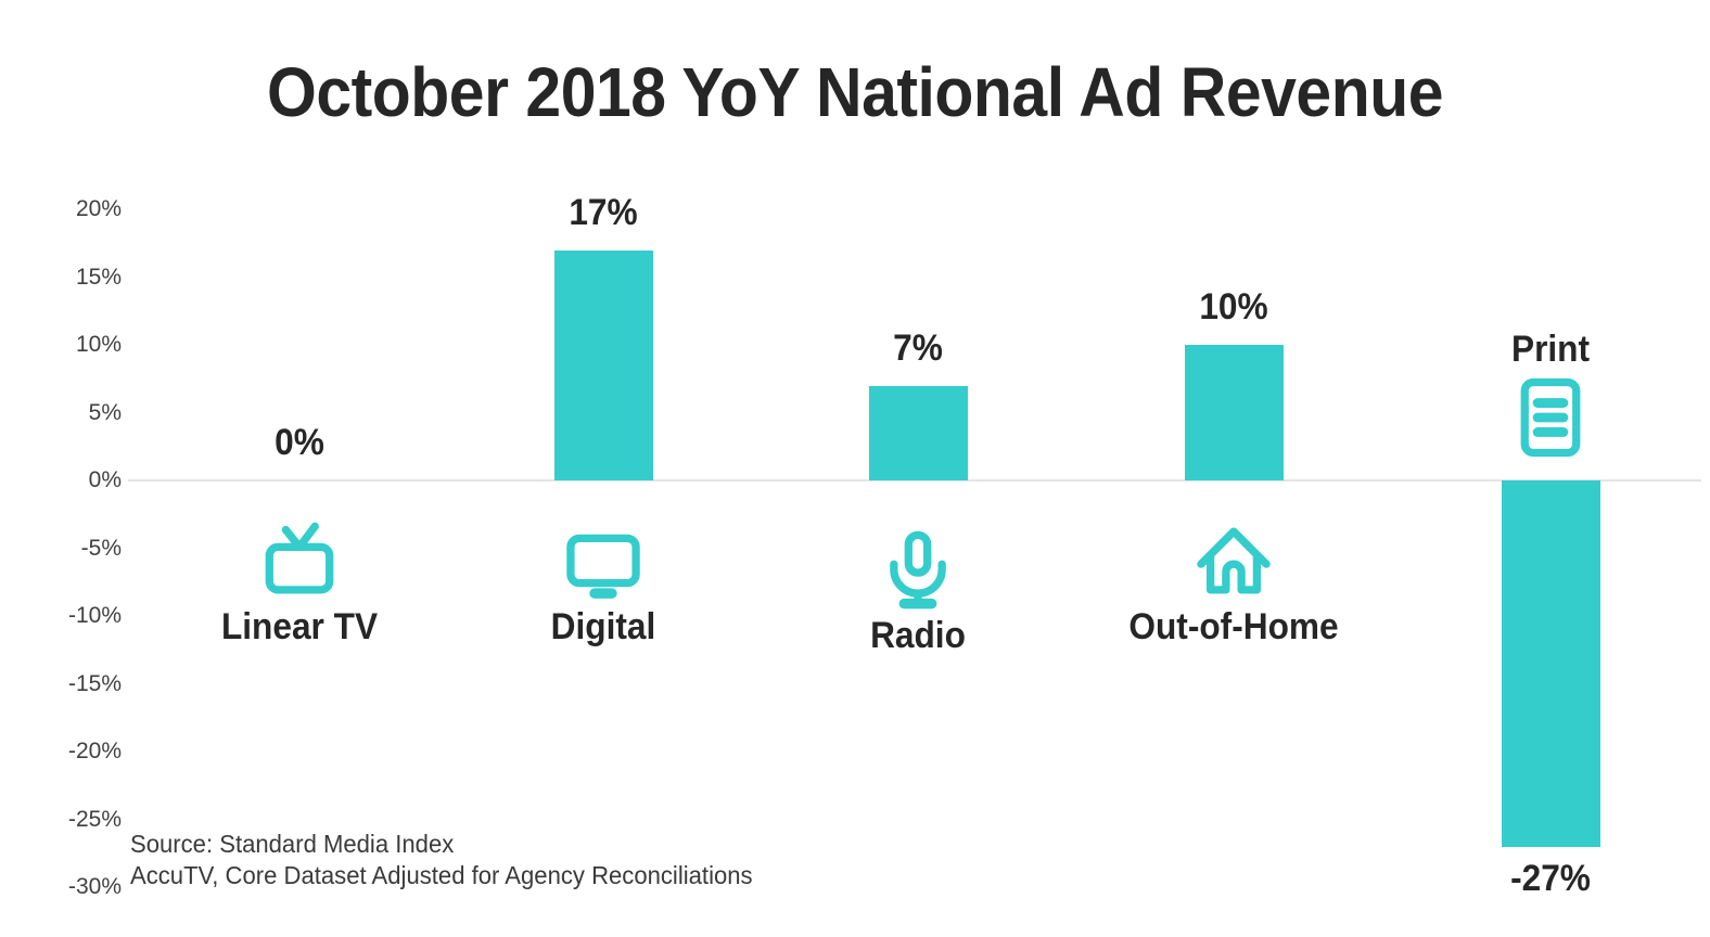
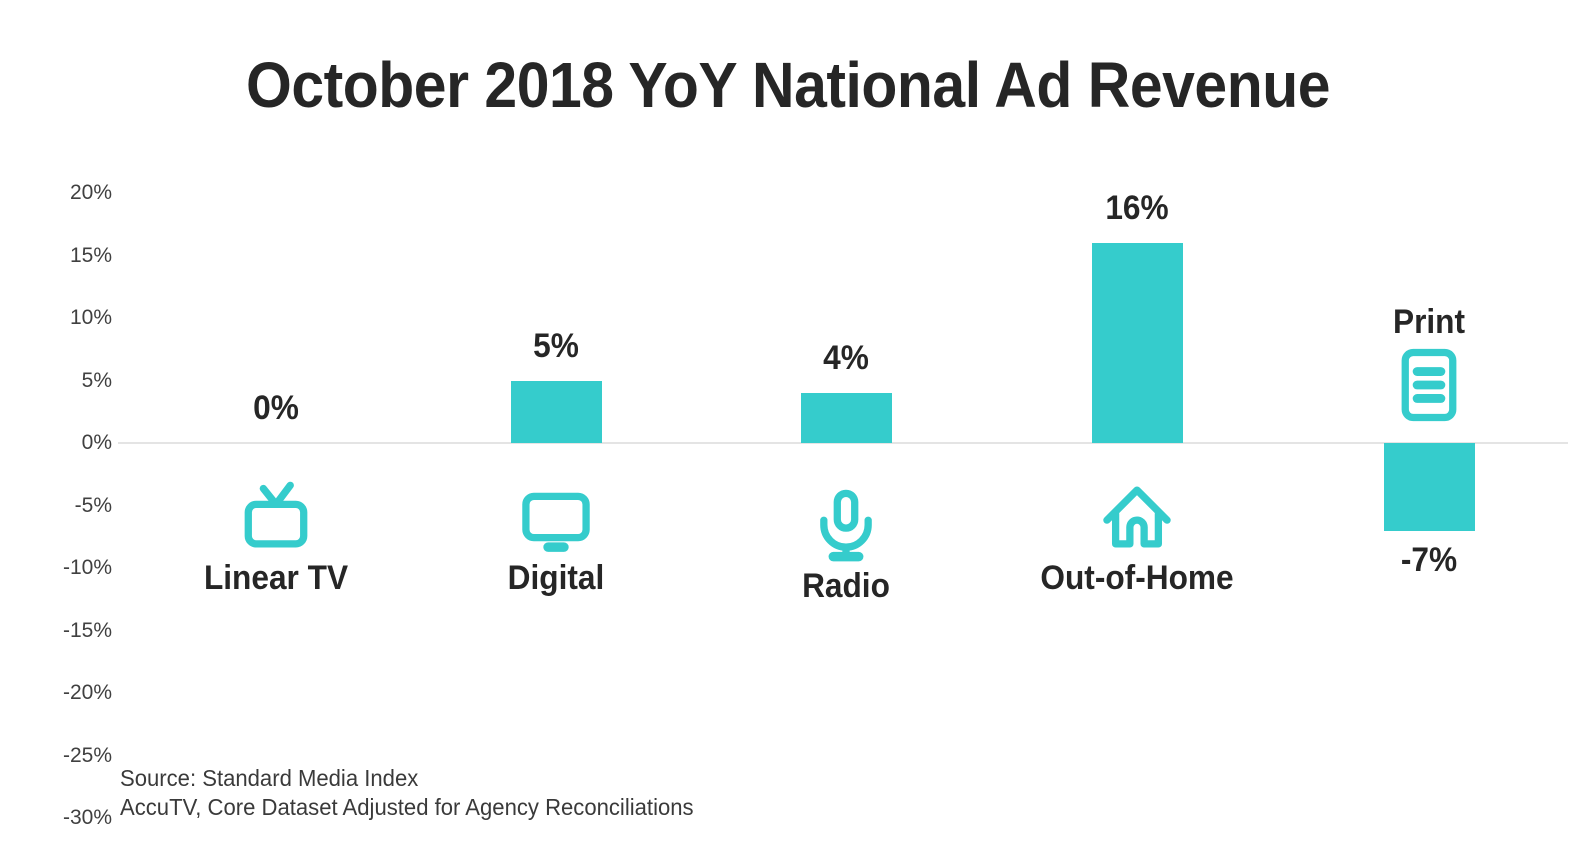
Digital: 17% -> 5%
Radio: 7% -> 4%
Out-of-Home: 10% -> 16%
Print: -27% -> -7%
